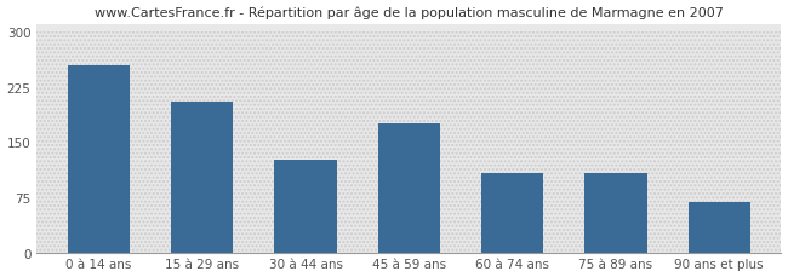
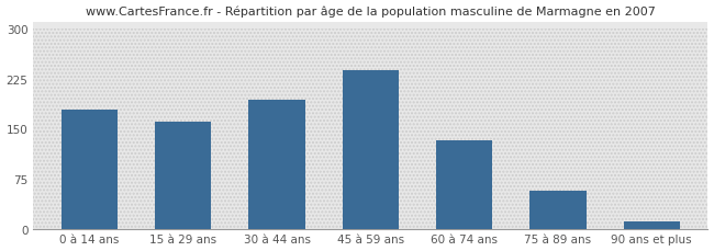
0 à 14 ans: 254 -> 178
15 à 29 ans: 204 -> 160
30 à 44 ans: 126 -> 193
45 à 59 ans: 176 -> 237
60 à 74 ans: 108 -> 133
75 à 89 ans: 108 -> 57
90 ans et plus: 68 -> 10
